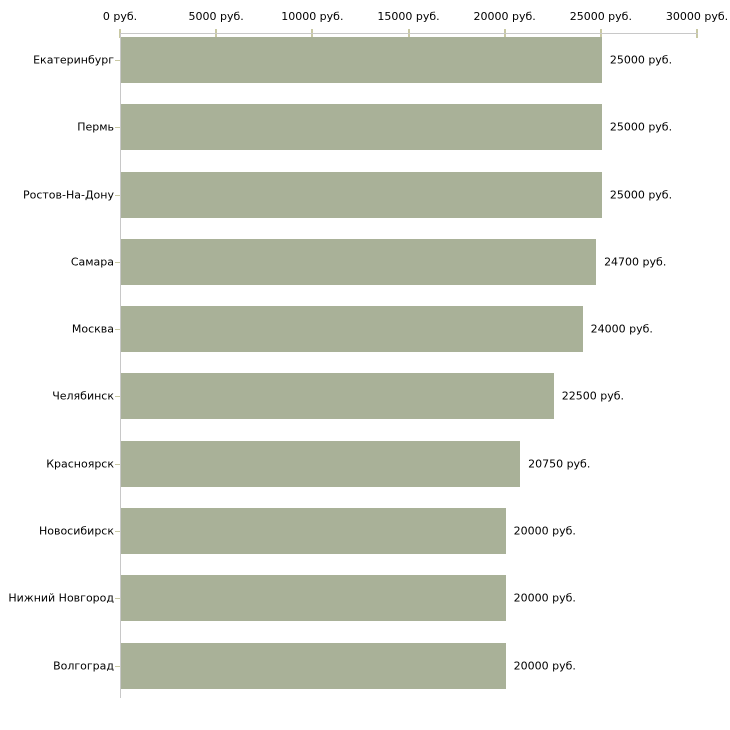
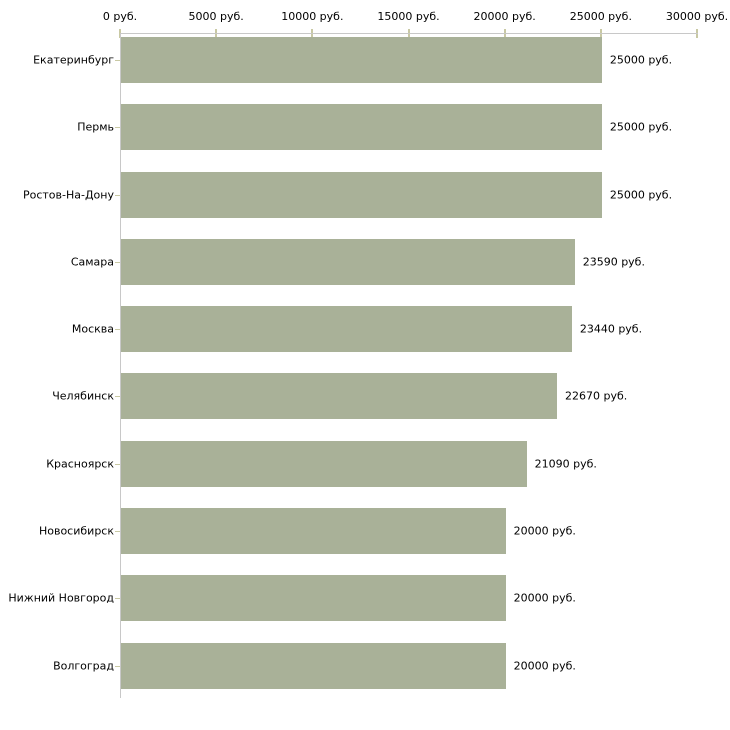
Самара: 24700 -> 23590
Москва: 24000 -> 23440
Челябинск: 22500 -> 22670
Красноярск: 20750 -> 21090
